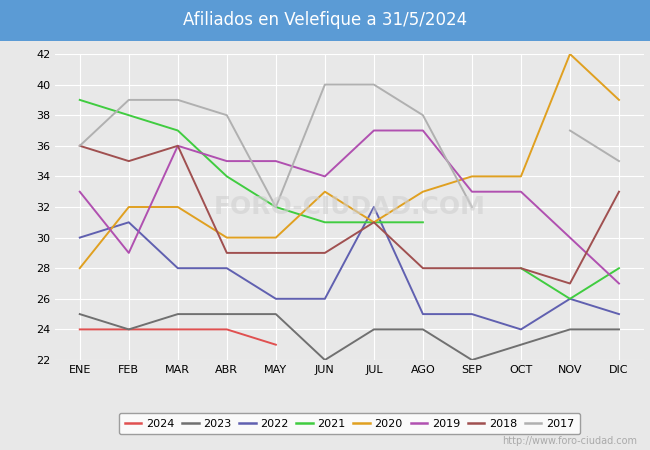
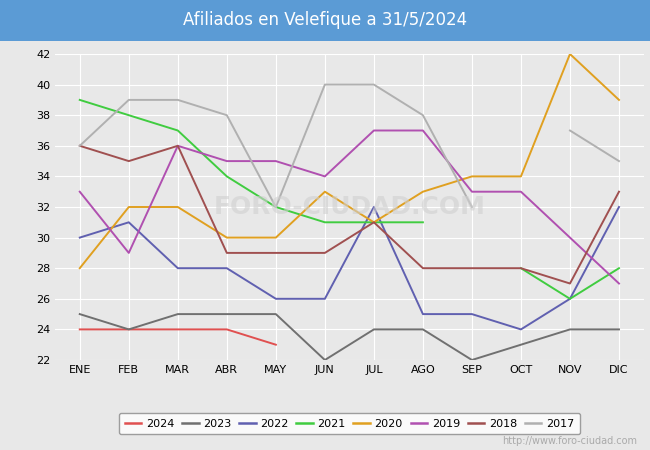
2022/DIC: 25 -> 32
